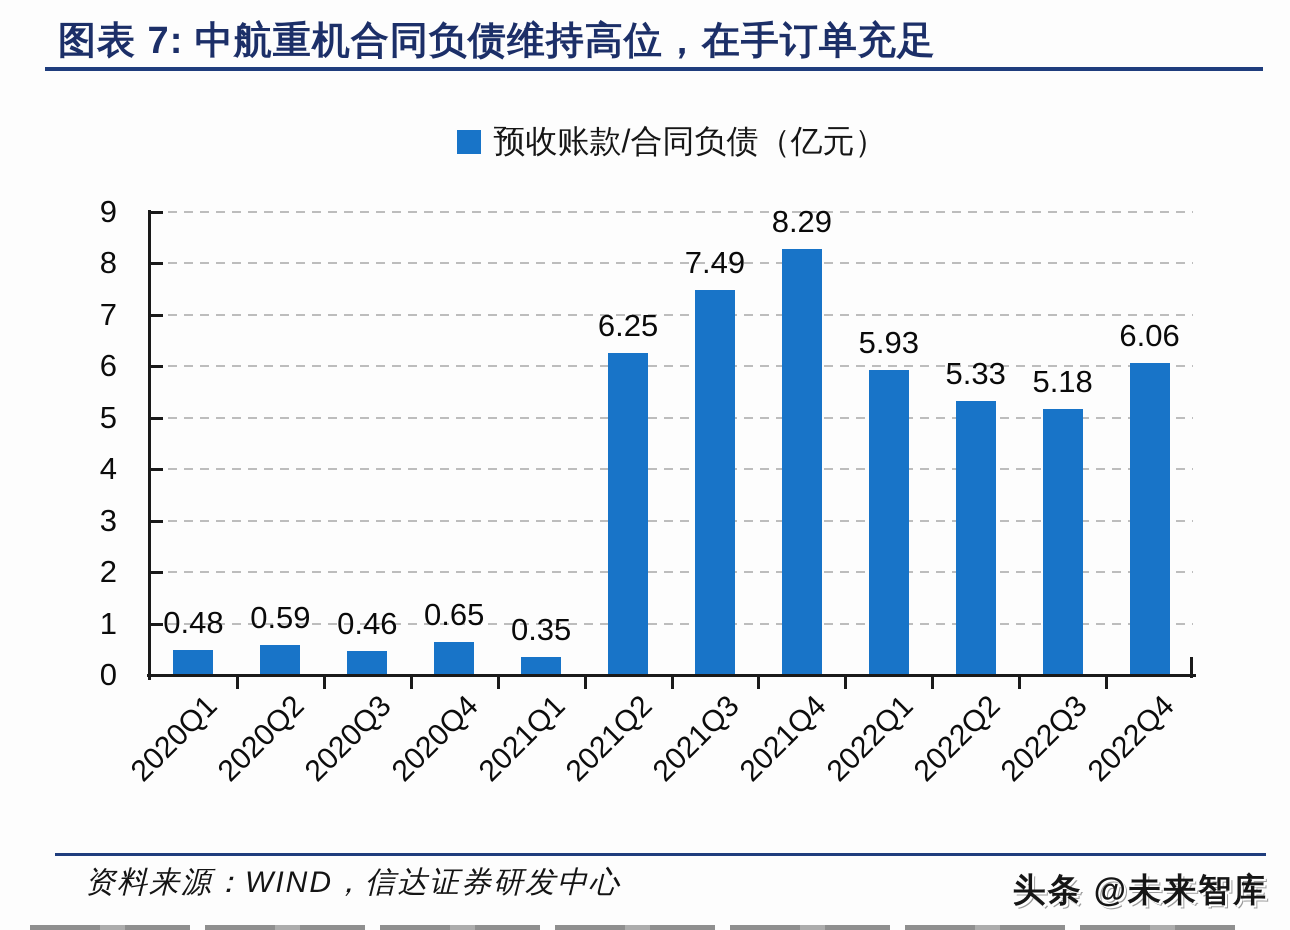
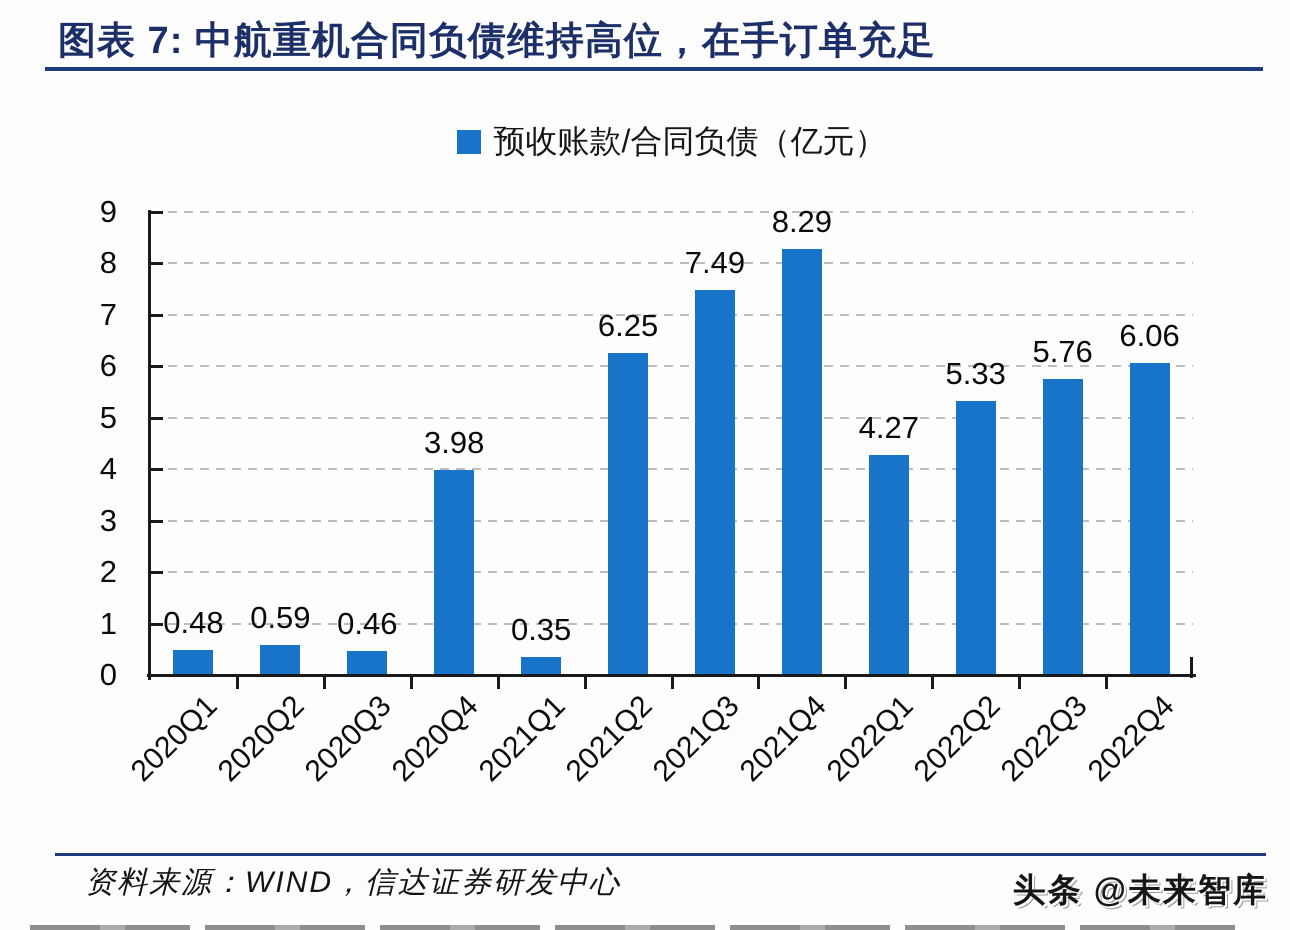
2020Q4: 0.65 -> 3.98
2022Q1: 5.93 -> 4.27
2022Q3: 5.18 -> 5.76
